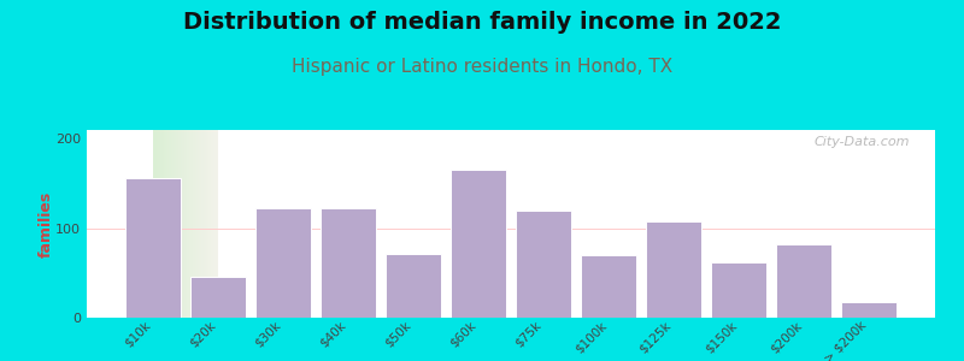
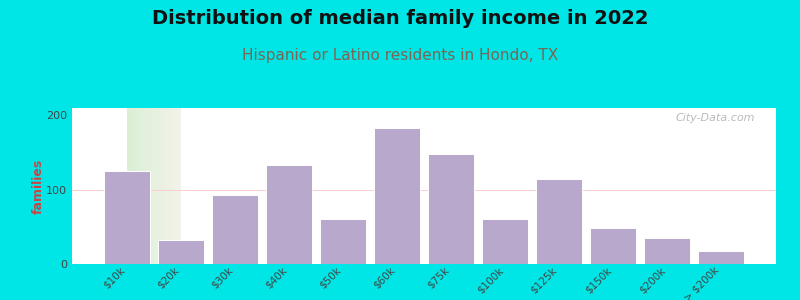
$10k: 156 -> 125
$20k: 46 -> 32
$30k: 122 -> 93
$40k: 122 -> 133
$50k: 72 -> 60
$60k: 166 -> 183
$75k: 120 -> 148
$100k: 70 -> 60
$125k: 108 -> 115
$150k: 62 -> 48
$200k: 82 -> 35
